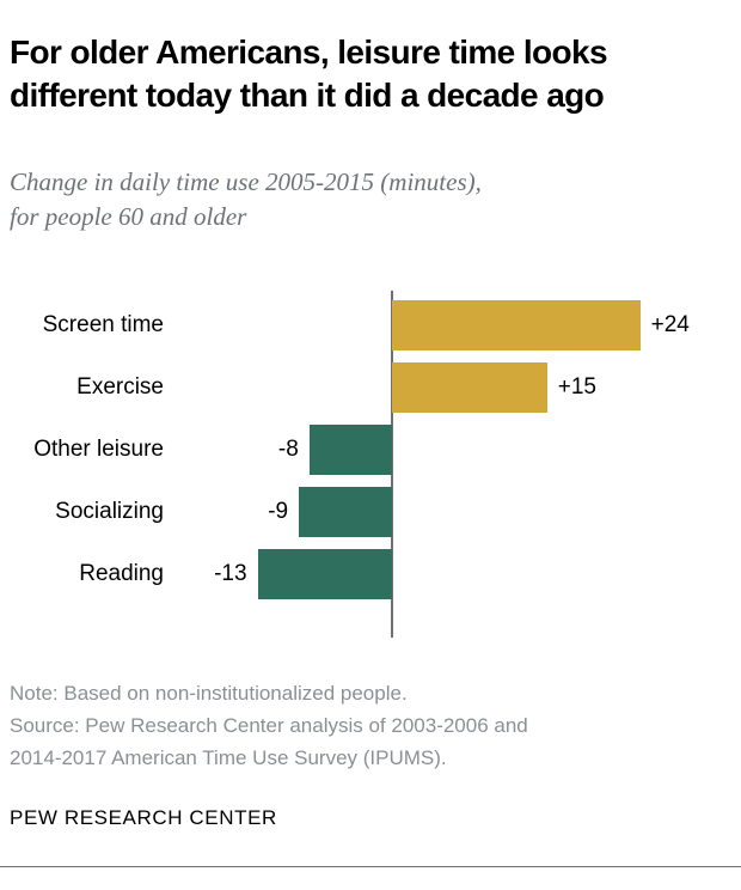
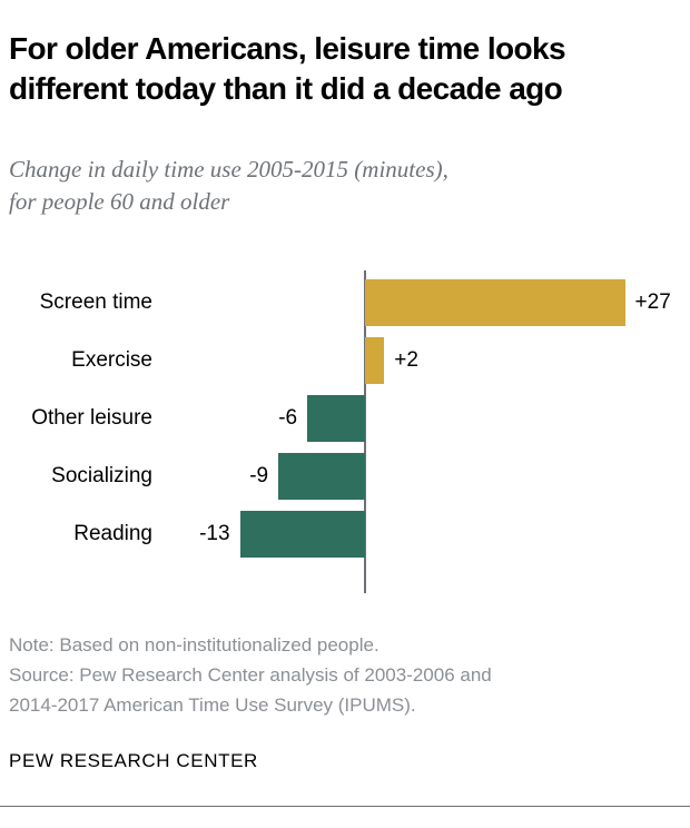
Screen time: +24 -> +27
Exercise: +15 -> +2
Other leisure: -8 -> -6
